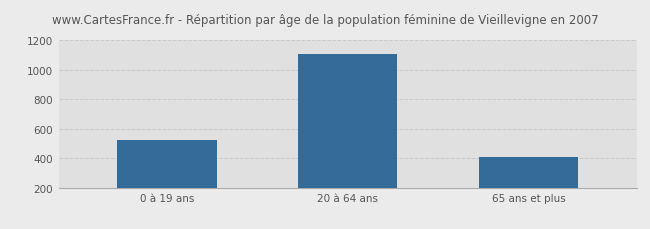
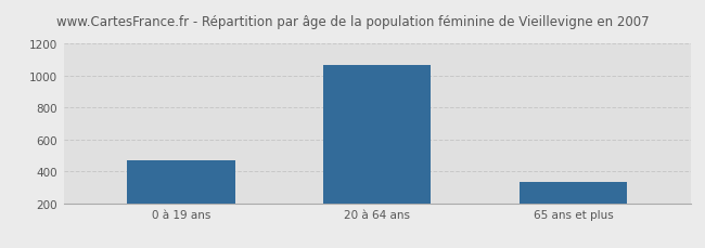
0 à 19 ans: 520 -> 470
20 à 64 ans: 1110 -> 1070
65 ans et plus: 410 -> 330
